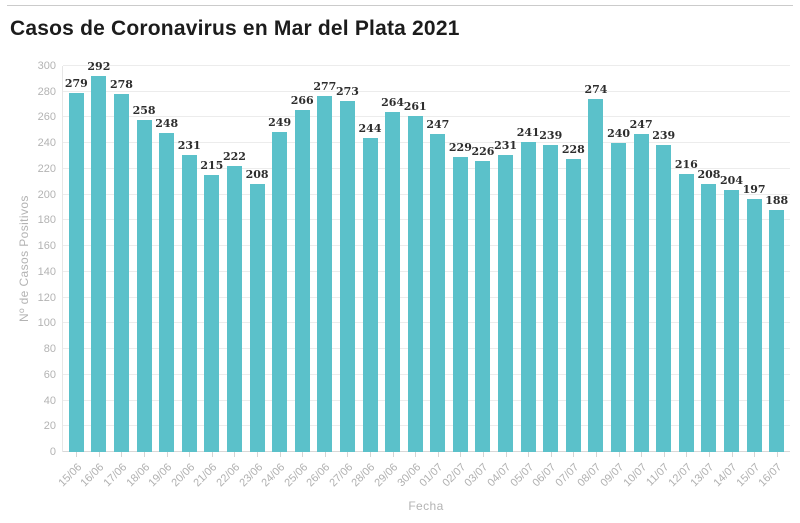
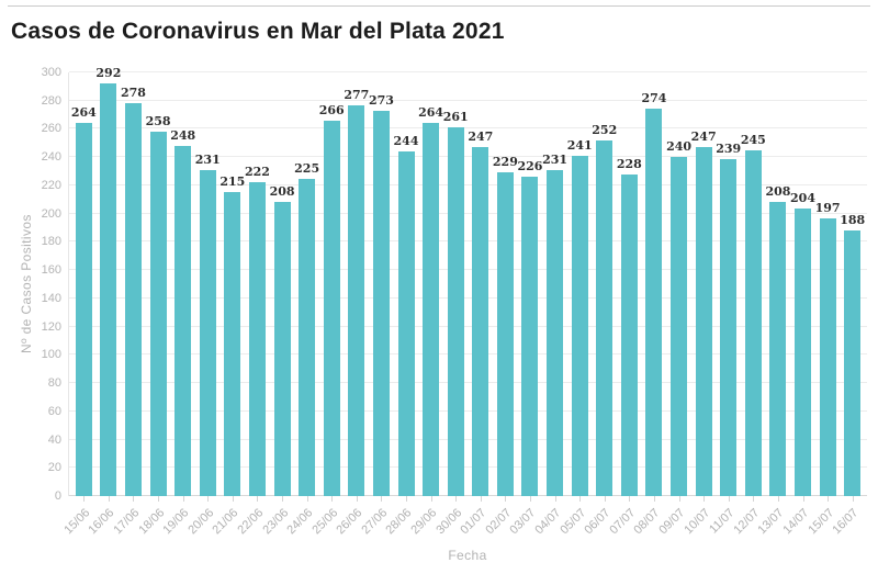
15/06: 279 -> 264
24/06: 249 -> 225
06/07: 239 -> 252
12/07: 216 -> 245
